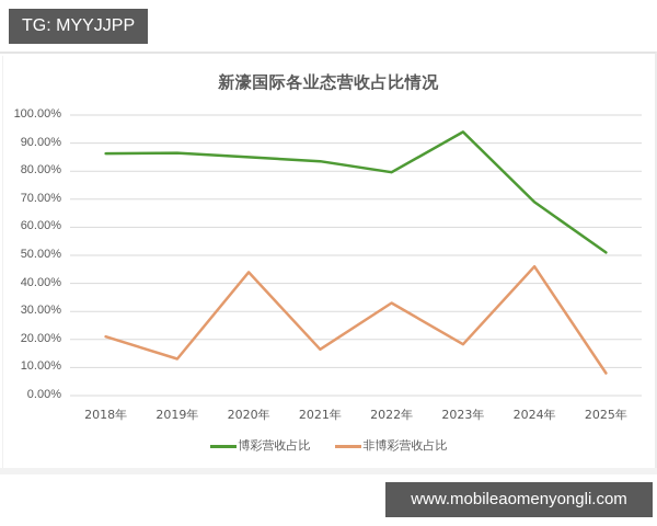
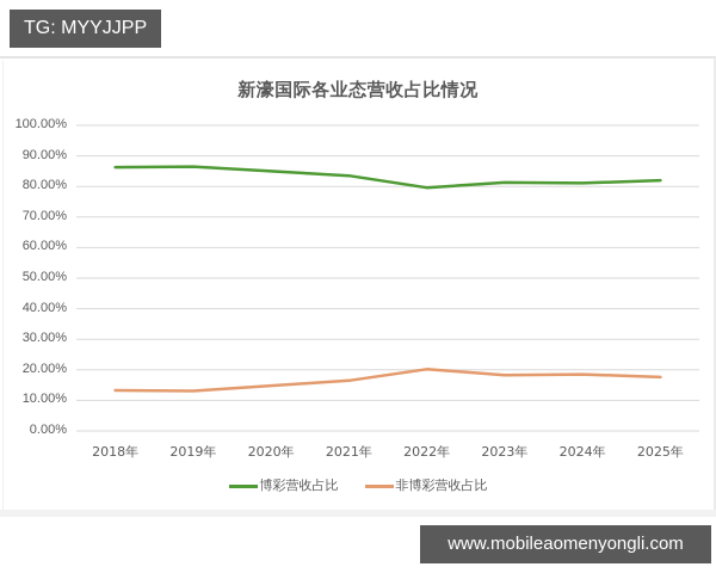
非博彩营收占比/2018年: 21% -> 13%
非博彩营收占比/2020年: 44% -> 15%
非博彩营收占比/2022年: 33% -> 20%
博彩营收占比/2023年: 94% -> 81%
博彩营收占比/2024年: 69% -> 81%
非博彩营收占比/2024年: 46% -> 18%
博彩营收占比/2025年: 51% -> 82%
非博彩营收占比/2025年: 8% -> 18%
